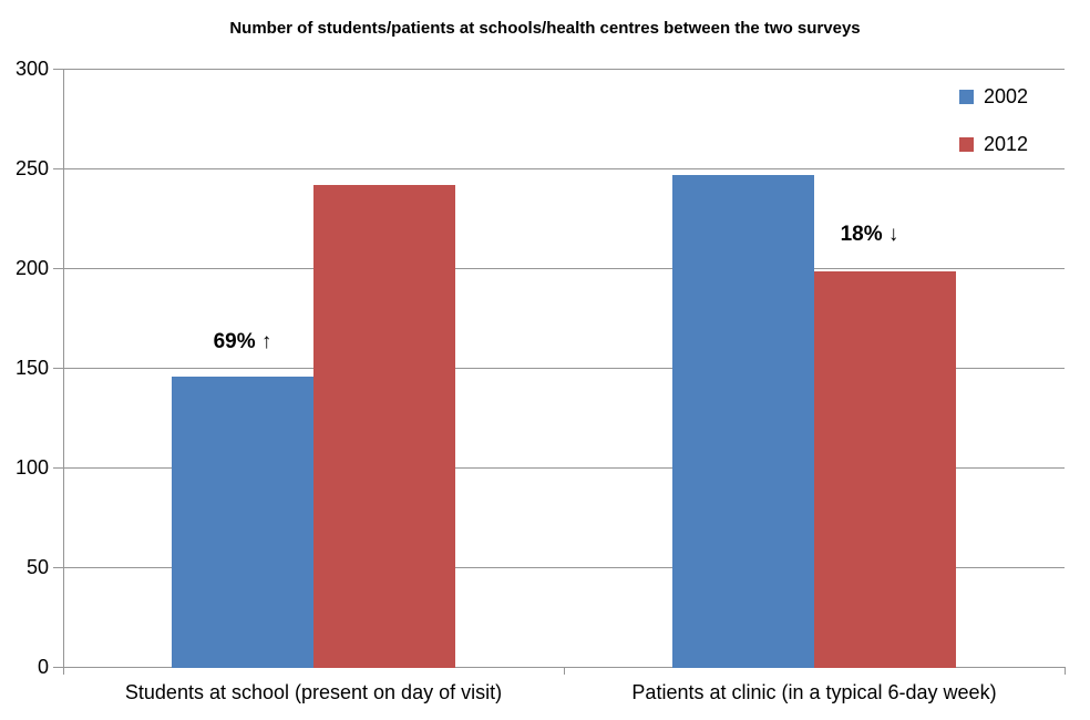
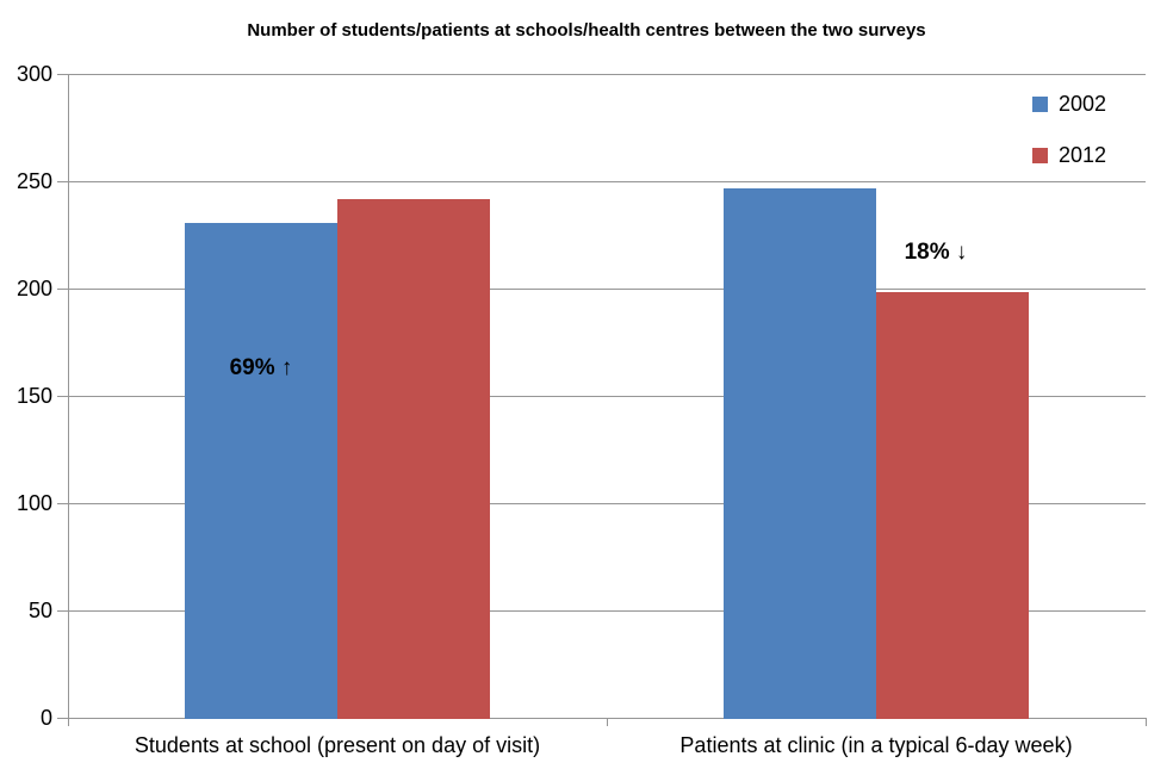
2002/Students at school (present on day of visit): 146 -> 231
